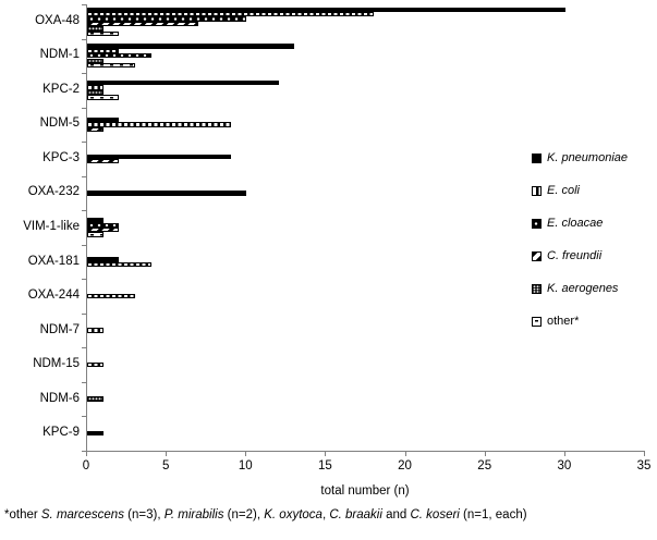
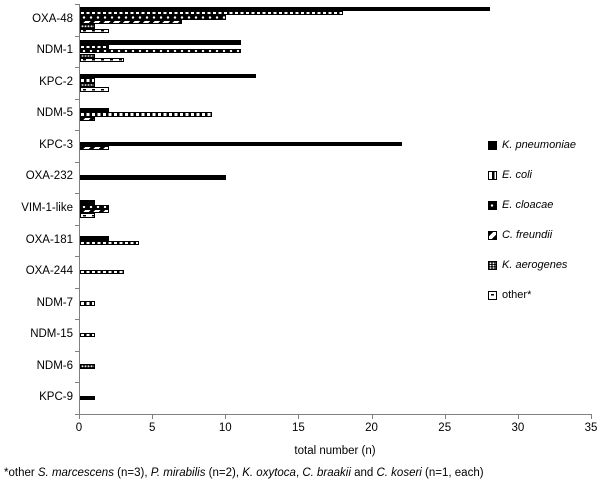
K. pneumoniae/OXA-48: 30 -> 28
K. pneumoniae/NDM-1: 13 -> 11
E. cloacae/NDM-1: 4 -> 11
K. pneumoniae/KPC-3: 9 -> 22
